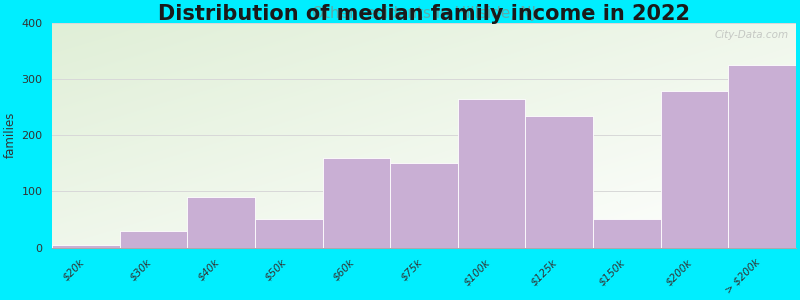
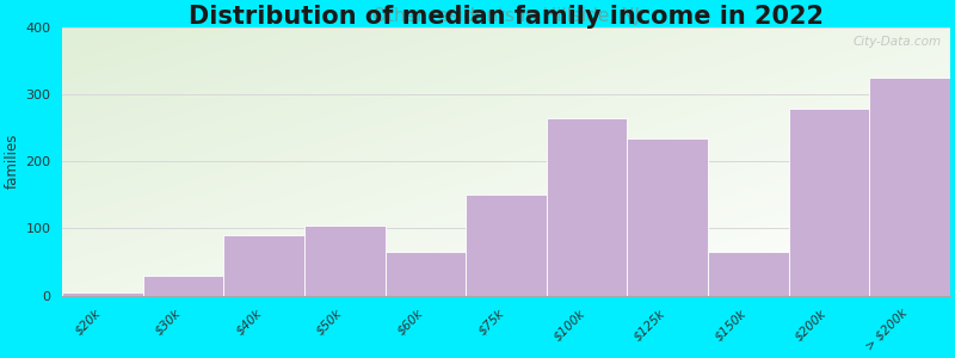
$50k: 50 -> 104
$60k: 160 -> 66
$150k: 50 -> 66
